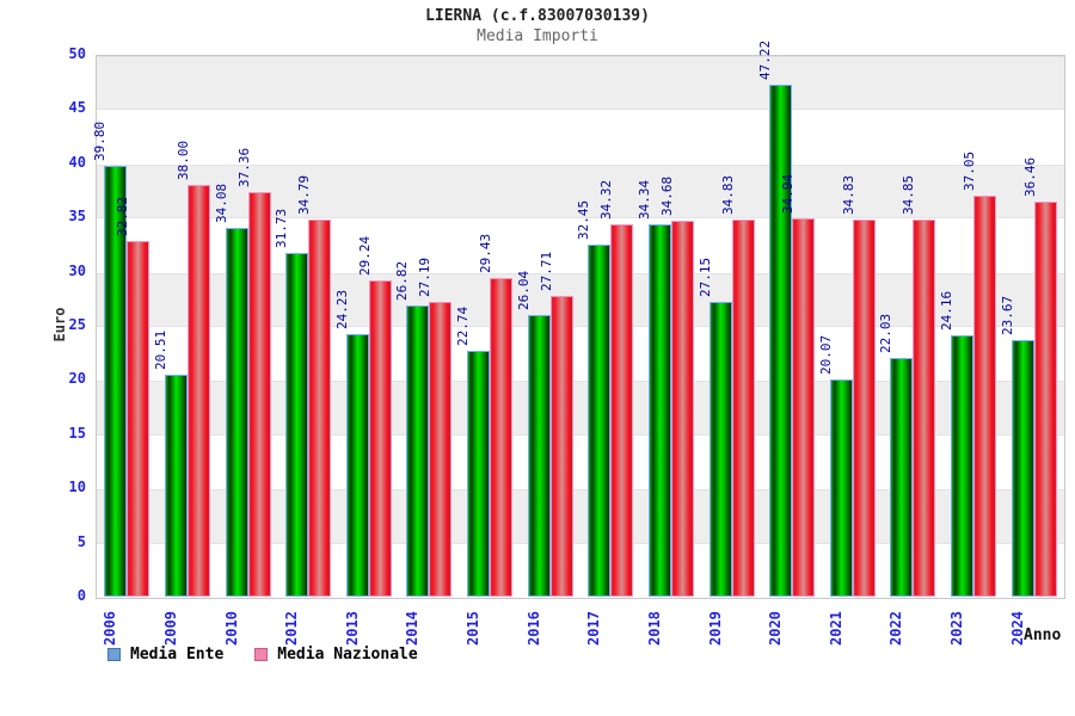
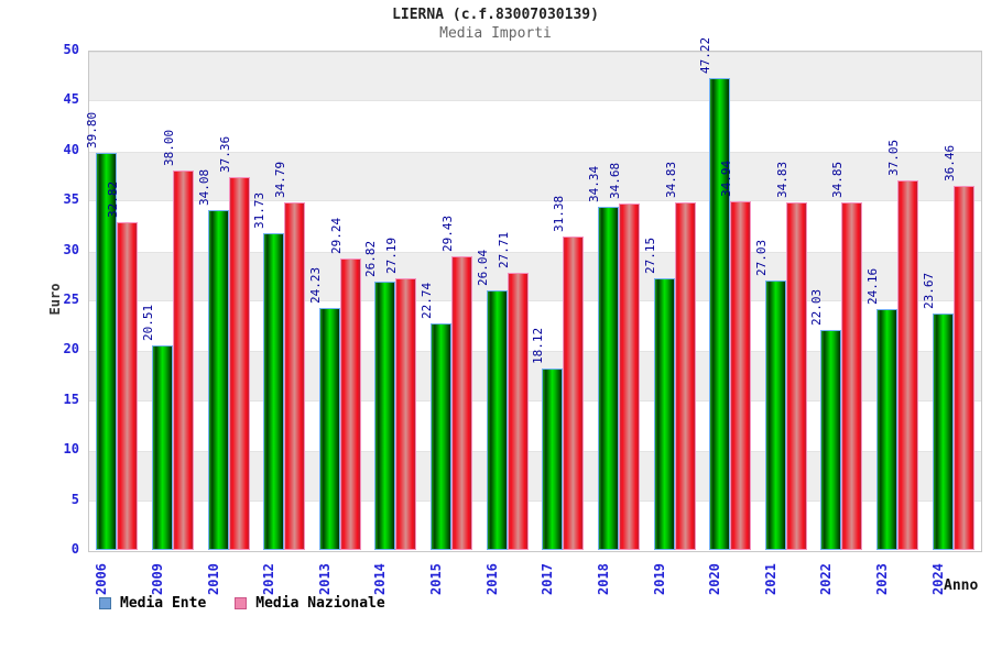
Media Ente/2017: 32.45 -> 18.12
Media Nazionale/2017: 34.32 -> 31.38
Media Ente/2021: 20.07 -> 27.03
